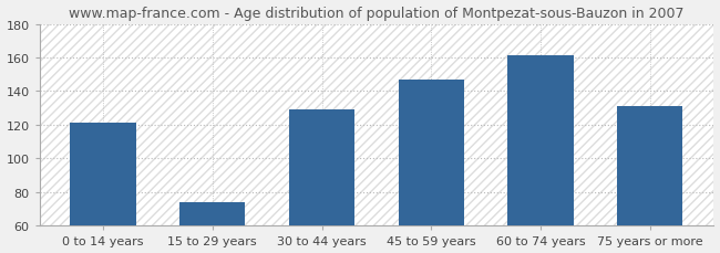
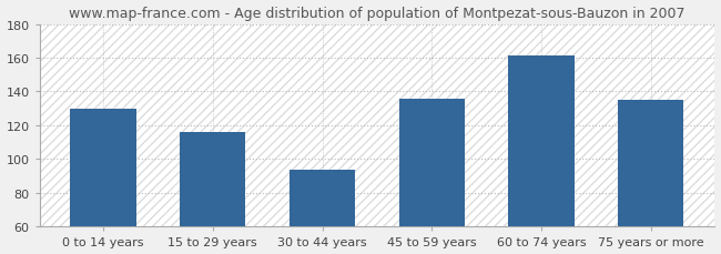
0 to 14 years: 121 -> 130
15 to 29 years: 74 -> 116
30 to 44 years: 129 -> 94
45 to 59 years: 147 -> 136
75 years or more: 131 -> 135
